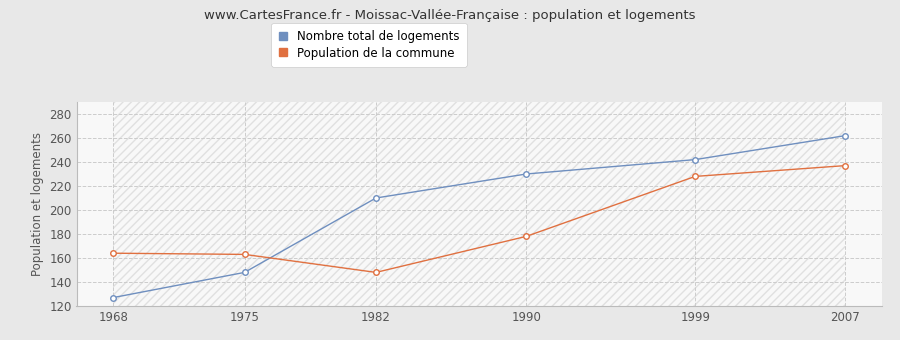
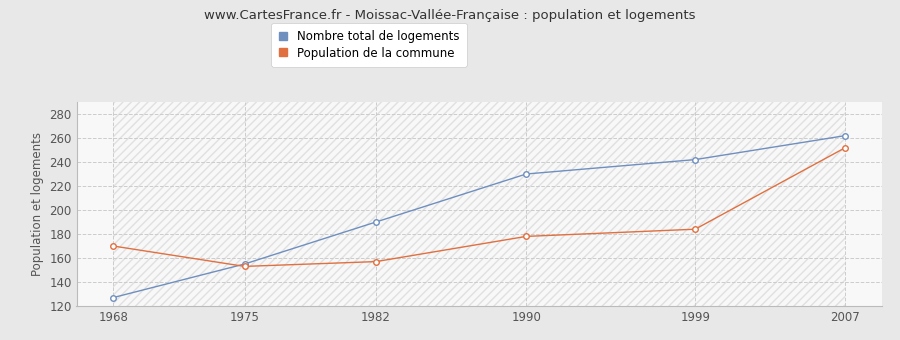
Population de la commune/1968: 164 -> 170
Nombre total de logements/1975: 148 -> 155
Population de la commune/1975: 163 -> 153
Nombre total de logements/1982: 210 -> 190
Population de la commune/1982: 148 -> 157
Population de la commune/1999: 228 -> 184
Population de la commune/2007: 237 -> 252
